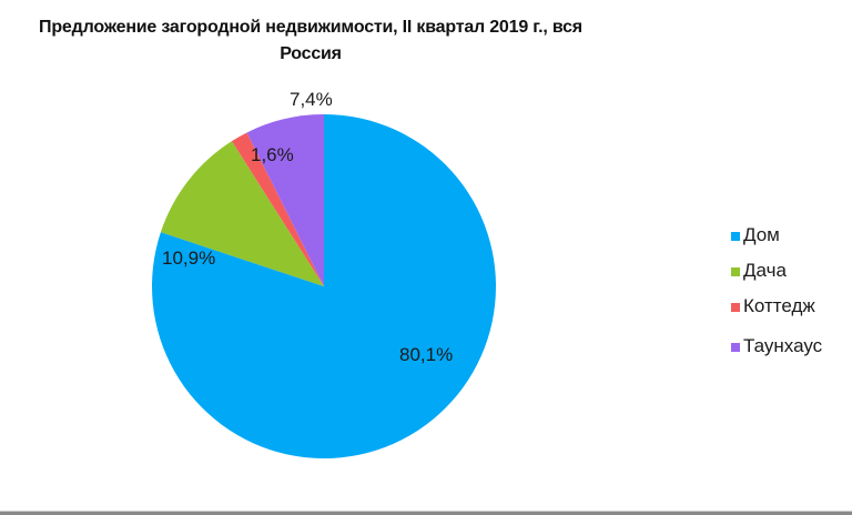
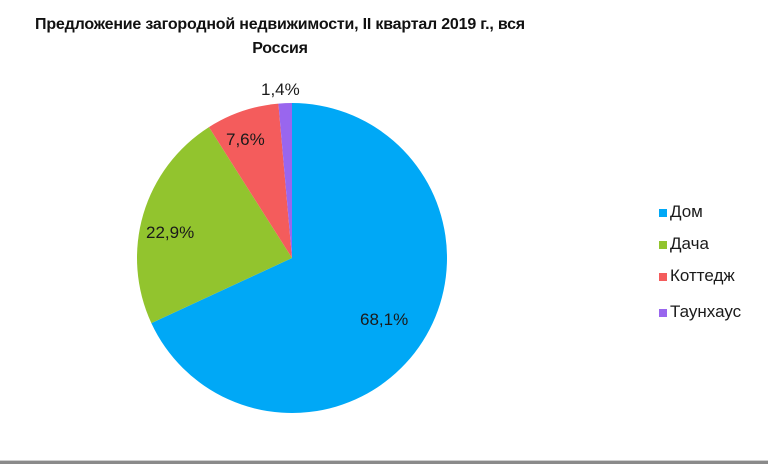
Дом: 80,1% -> 68,1%
Дача: 10,9% -> 22,9%
Коттедж: 1,6% -> 7,6%
Таунхаус: 7,4% -> 1,4%
